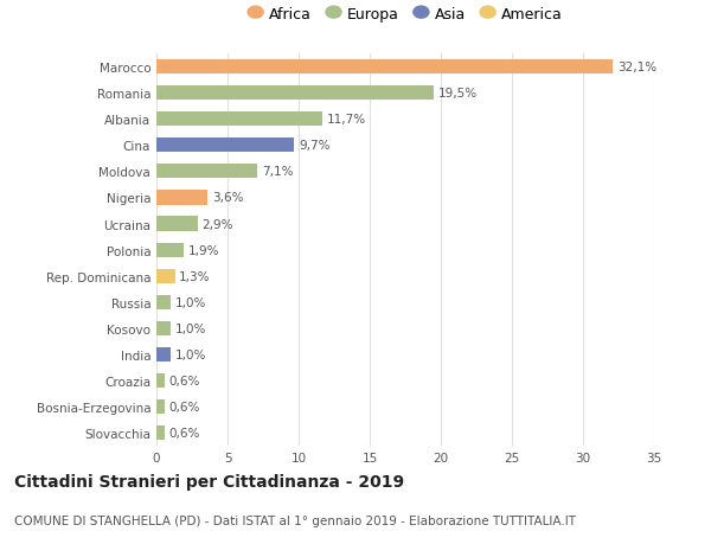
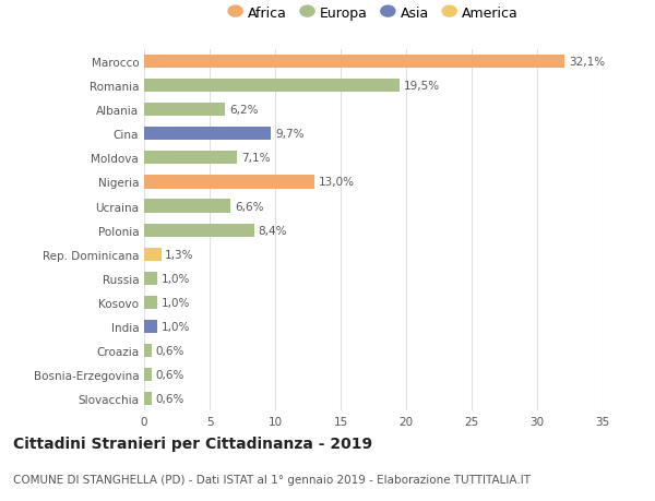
Albania: 11,7% -> 6,2%
Nigeria: 3,6% -> 13,0%
Ucraina: 2,9% -> 6,6%
Polonia: 1,9% -> 8,4%
